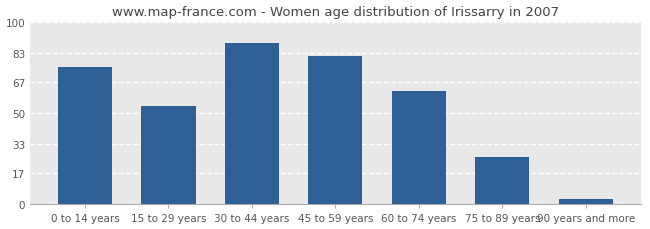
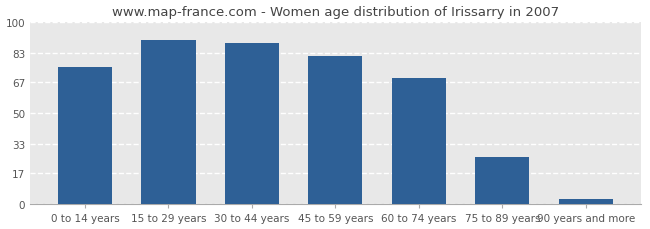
15 to 29 years: 54 -> 90
60 to 74 years: 62 -> 69
